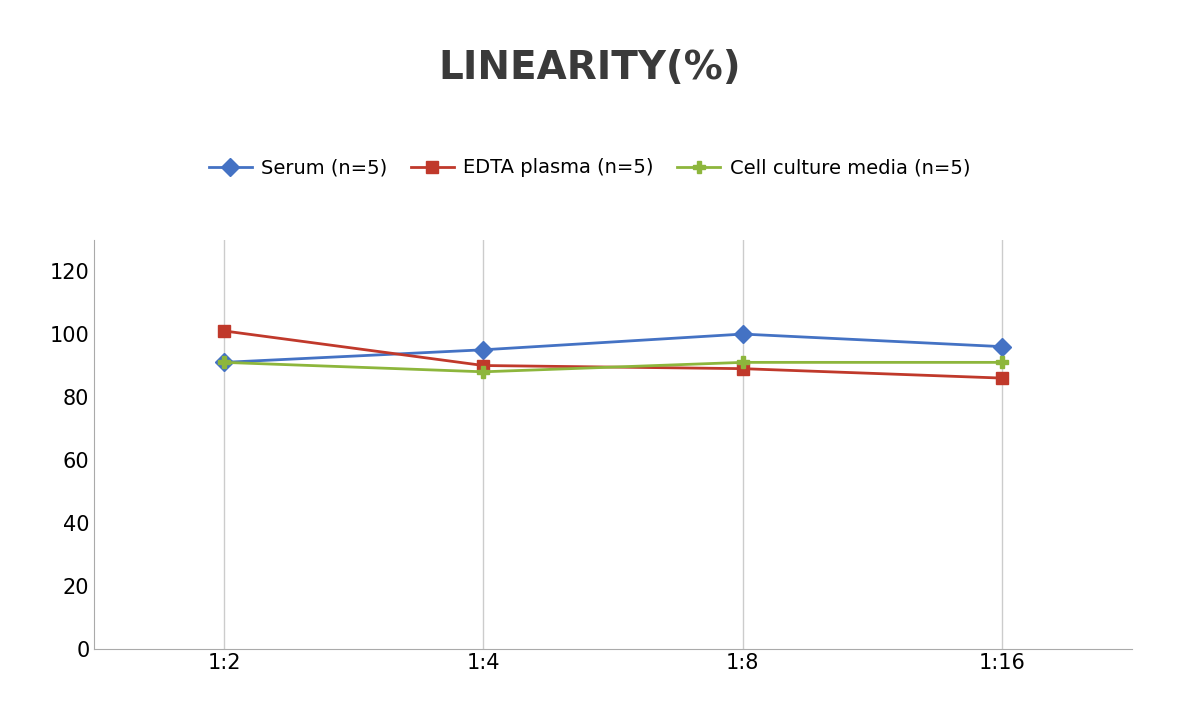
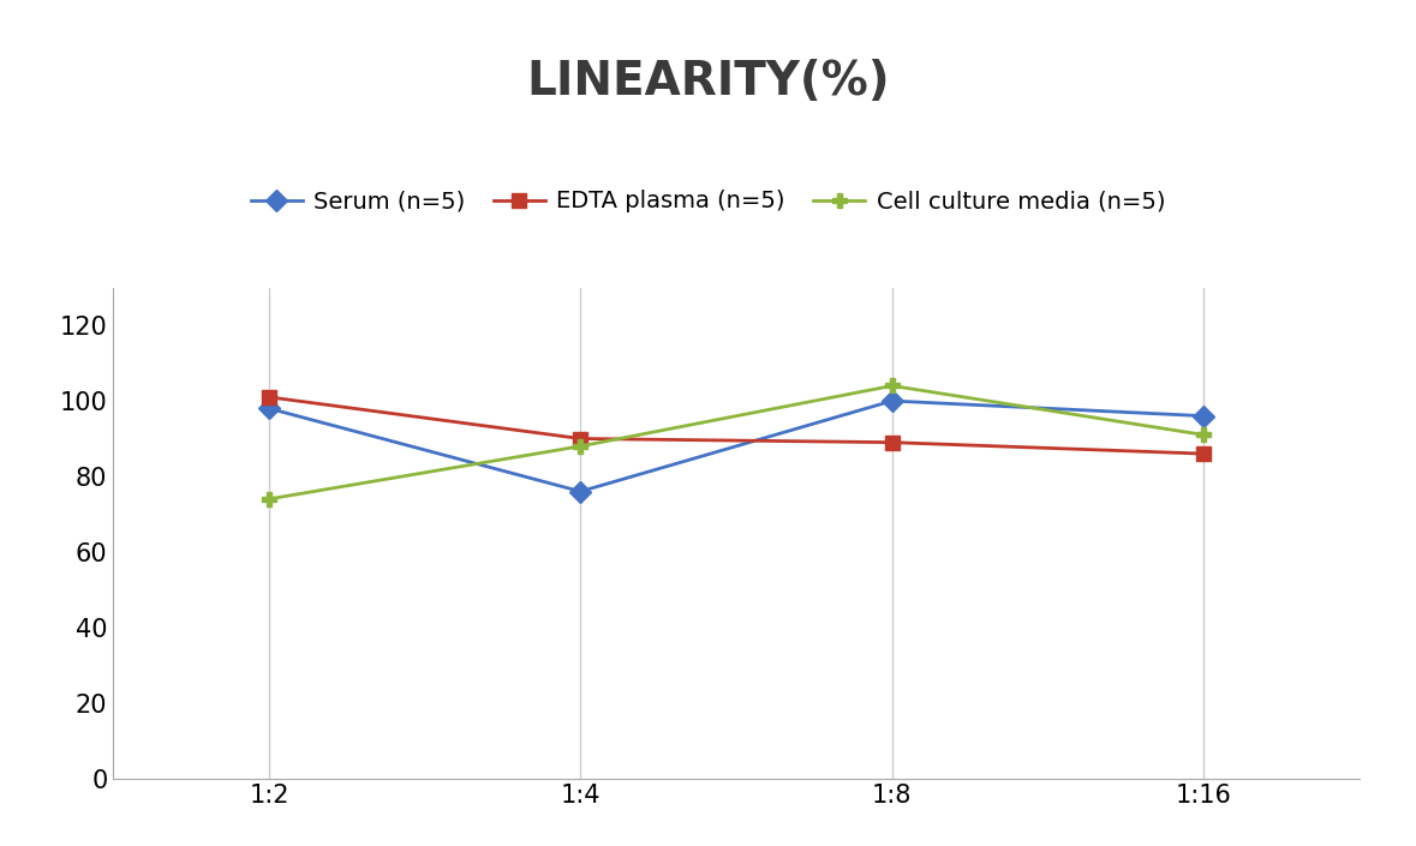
Serum (n=5)/1:2: 91 -> 98
Cell culture media (n=5)/1:2: 91 -> 74
Serum (n=5)/1:4: 95 -> 76
Cell culture media (n=5)/1:8: 91 -> 104
